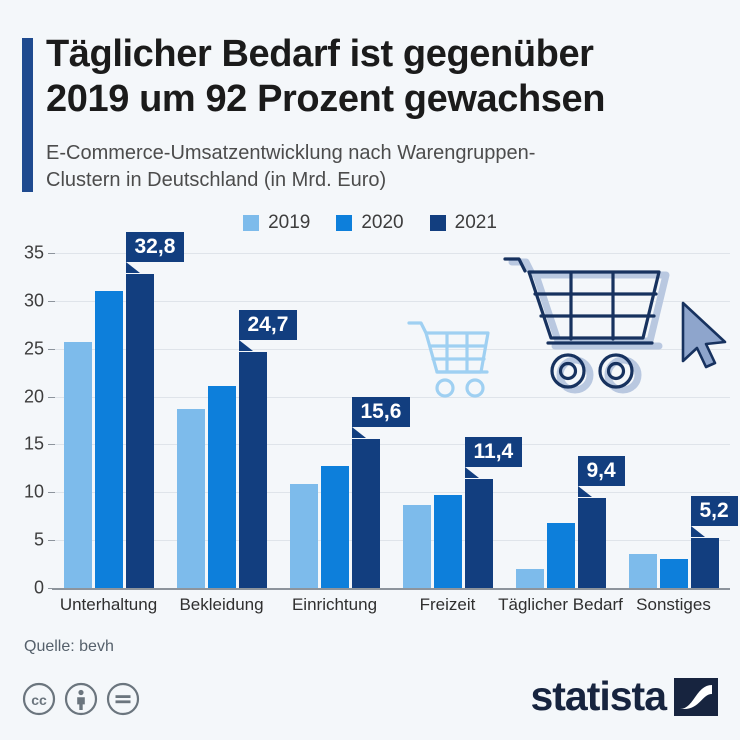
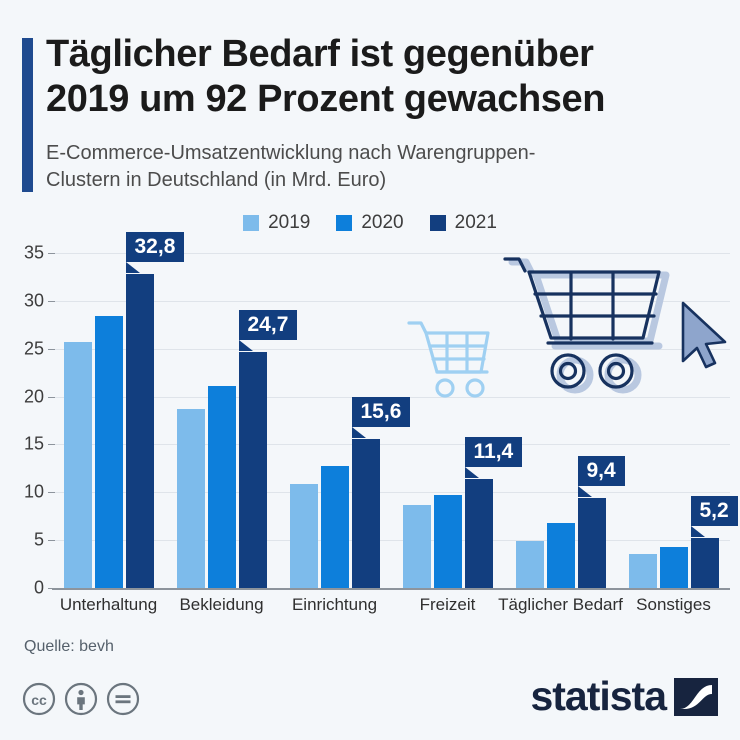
2020/Unterhaltung: 31 -> 28
2019/Täglicher Bedarf: 2 -> 5
2020/Sonstiges: 3 -> 4
